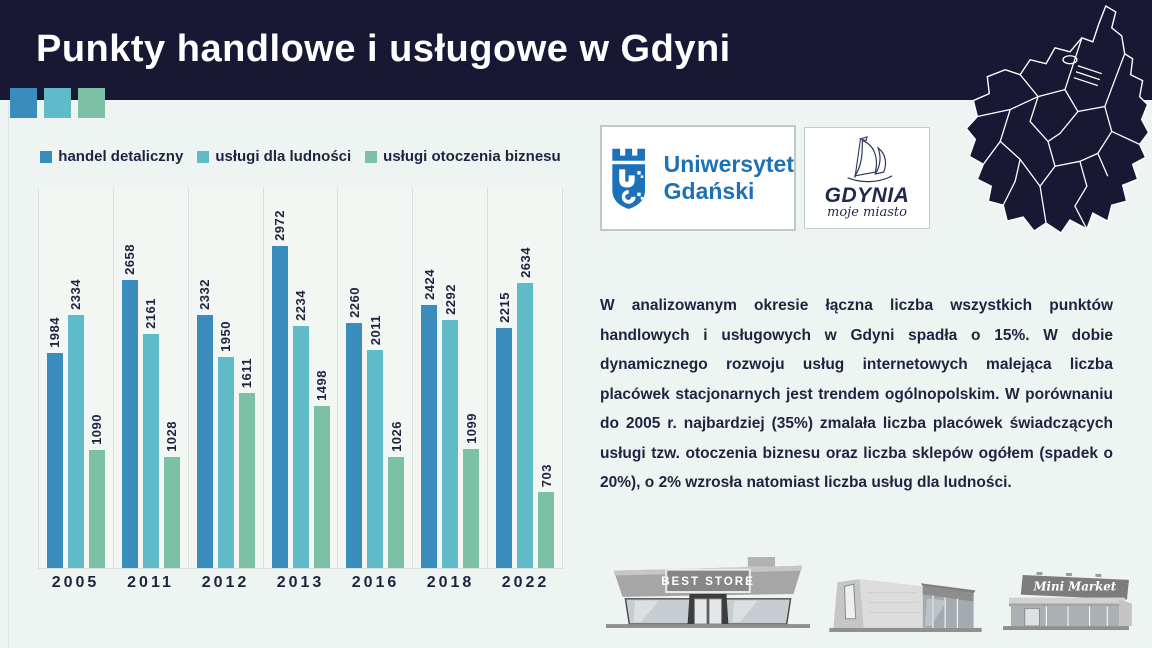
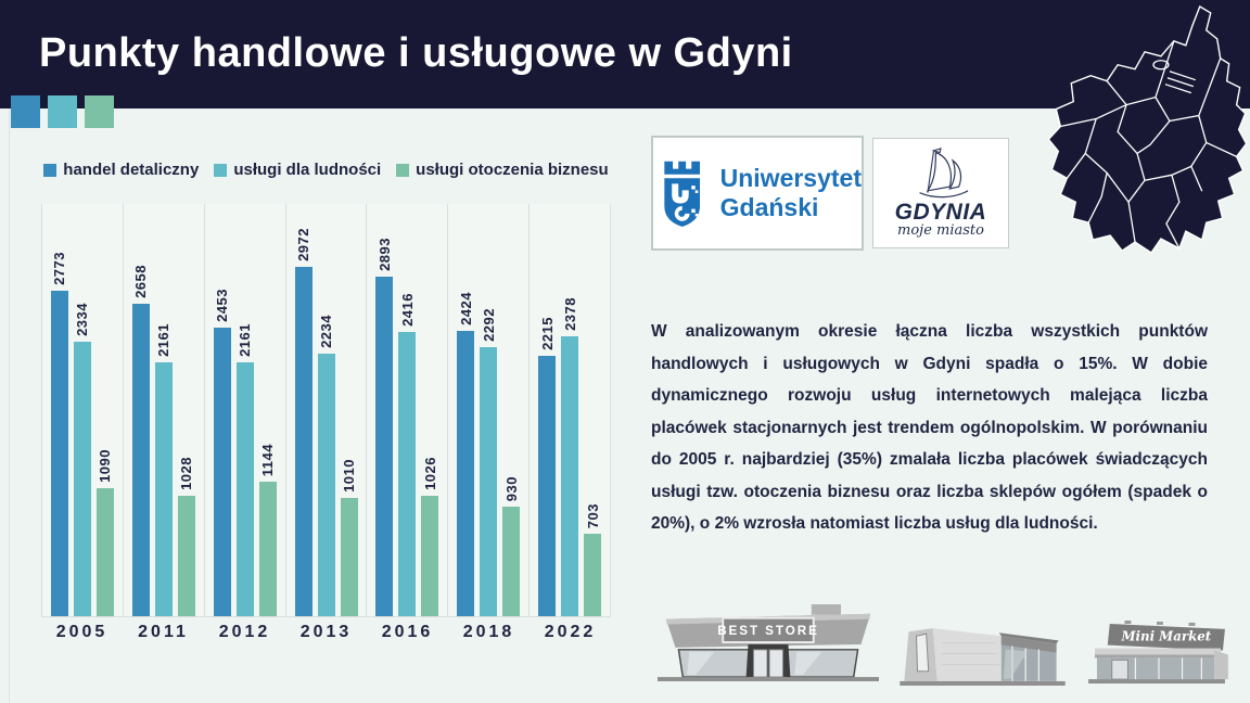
handel detaliczny/2005: 1984 -> 2773
handel detaliczny/2012: 2332 -> 2453
usługi dla ludności/2012: 1950 -> 2161
usługi otoczenia biznesu/2012: 1611 -> 1144
usługi otoczenia biznesu/2013: 1498 -> 1010
handel detaliczny/2016: 2260 -> 2893
usługi dla ludności/2016: 2011 -> 2416
usługi otoczenia biznesu/2018: 1099 -> 930
usługi dla ludności/2022: 2634 -> 2378
